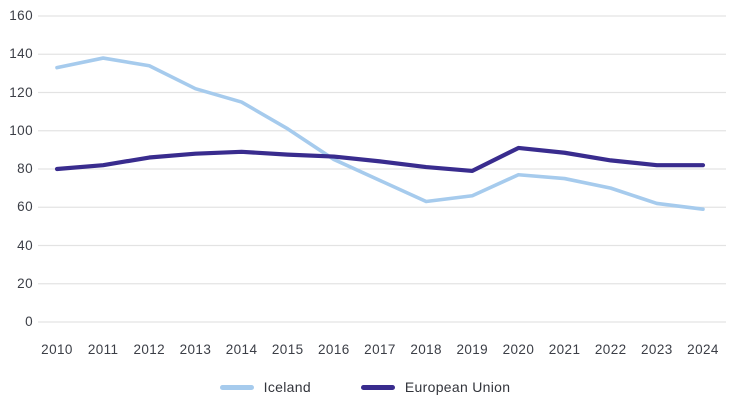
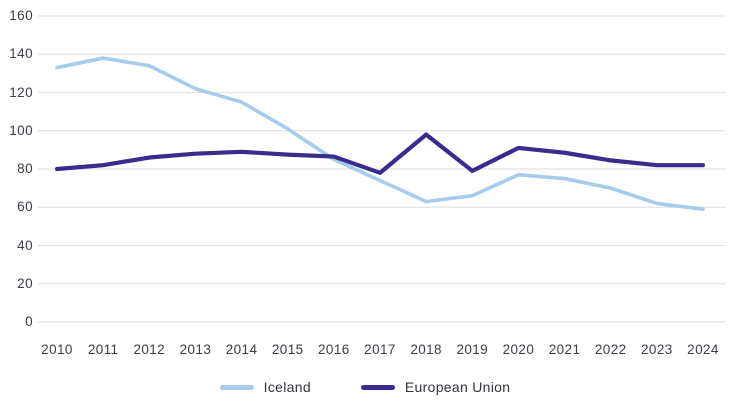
European Union/2017: 84 -> 78
European Union/2018: 81 -> 98
